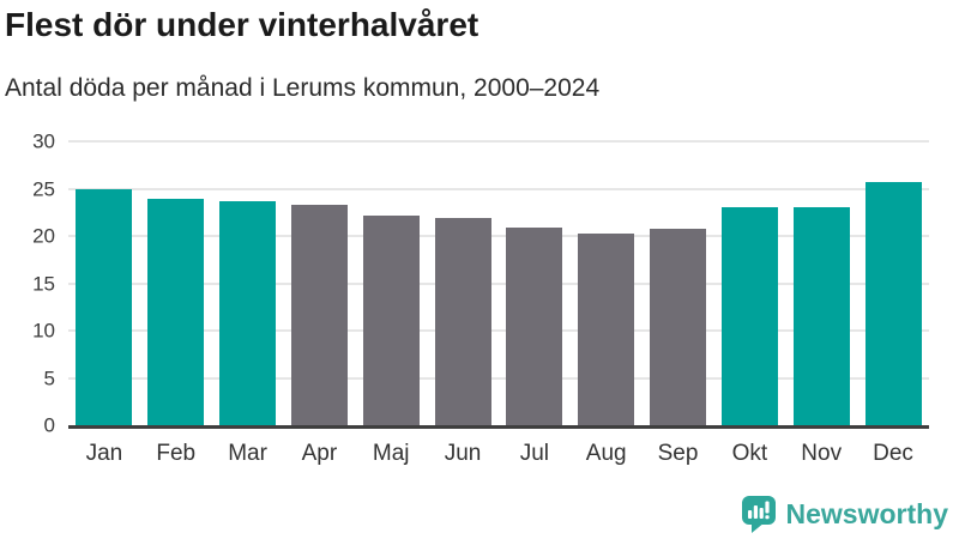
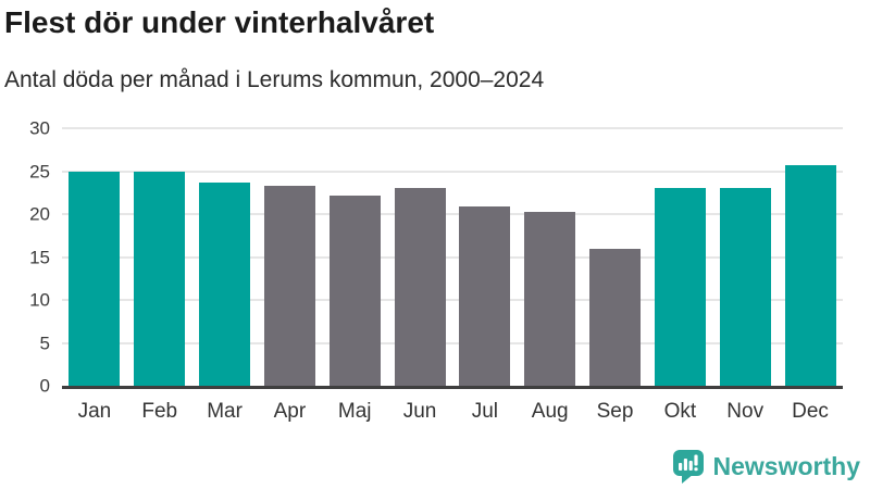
Feb: 24 -> 25
Jun: 22 -> 23
Sep: 21 -> 16
